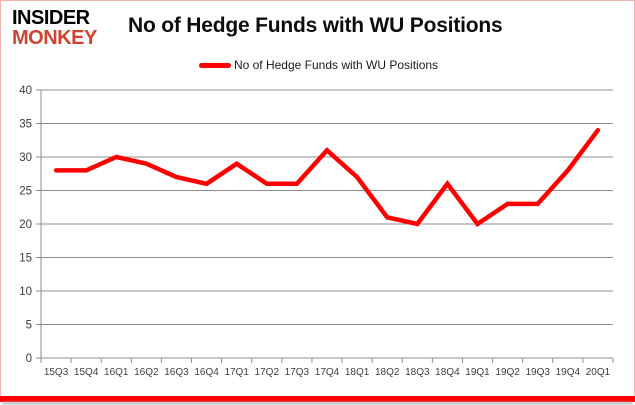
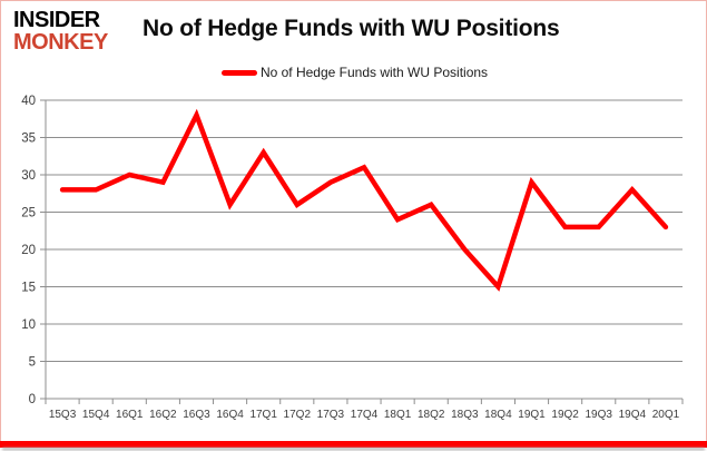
16Q3: 27 -> 38
17Q1: 29 -> 33
17Q3: 26 -> 29
18Q1: 27 -> 24
18Q2: 21 -> 26
18Q4: 26 -> 15
19Q1: 20 -> 29
20Q1: 34 -> 23
